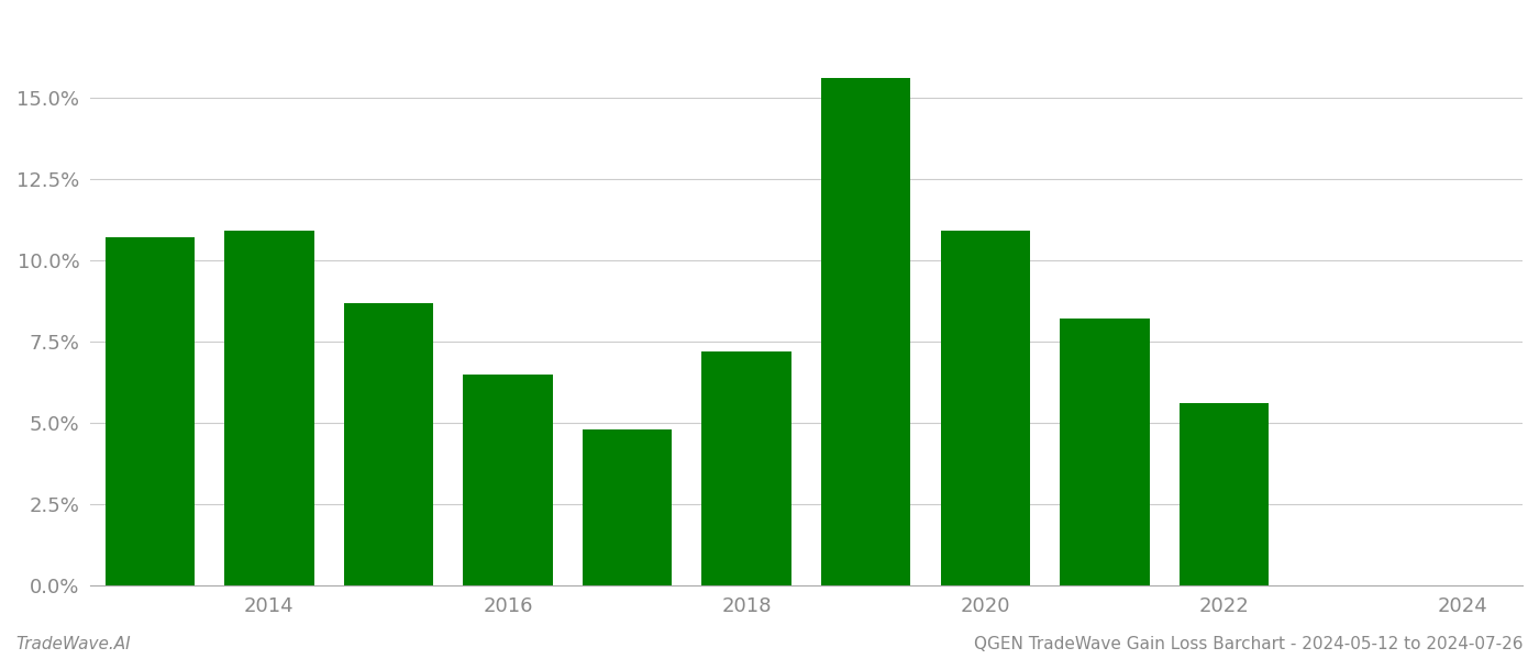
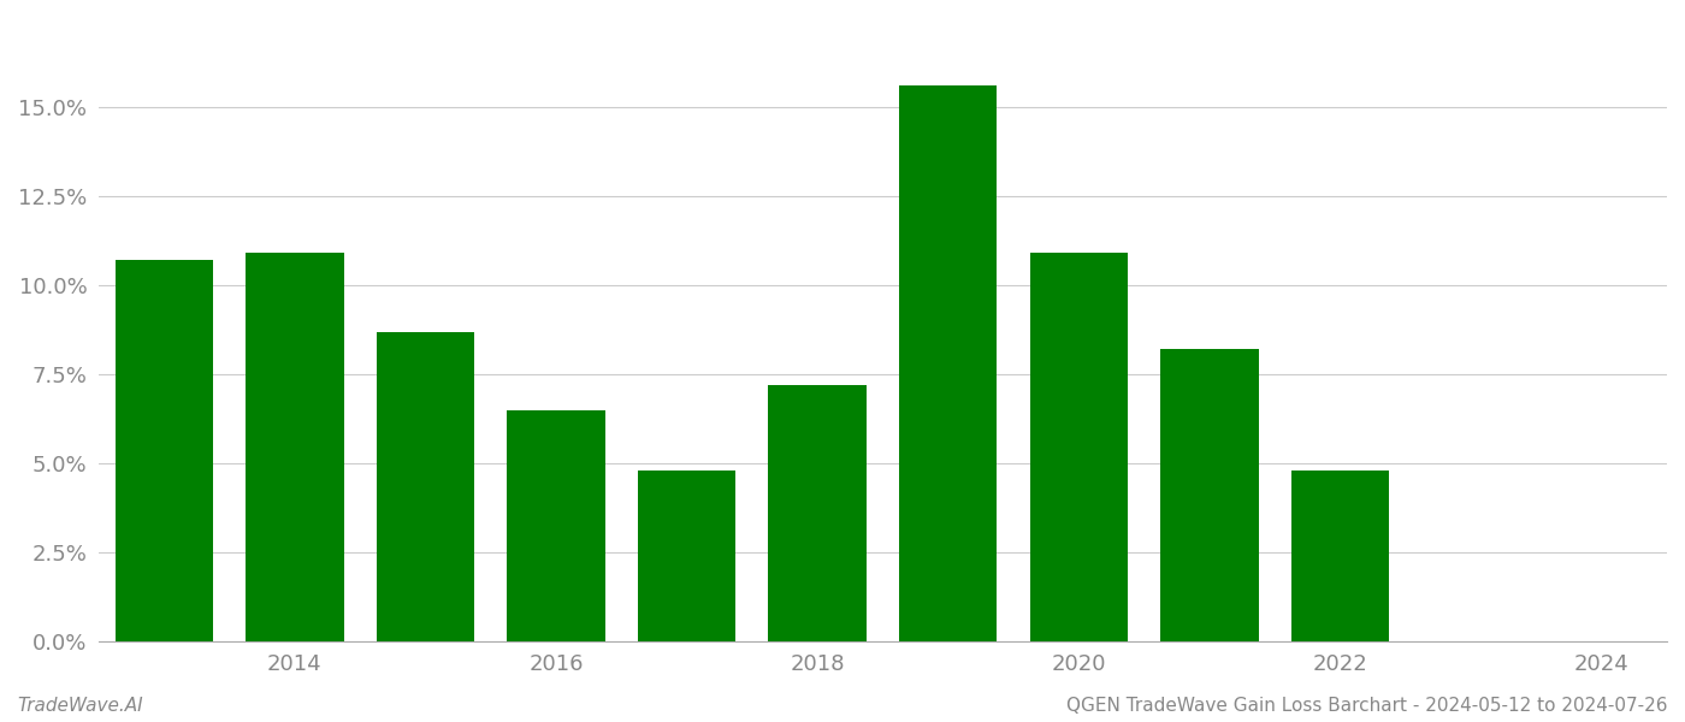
2022: 5.6% -> 4.8%
